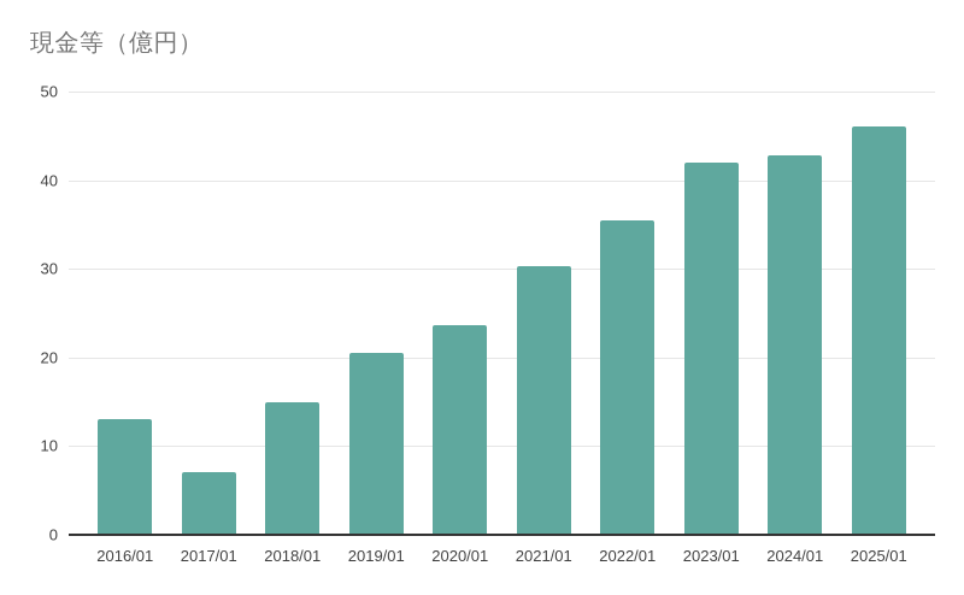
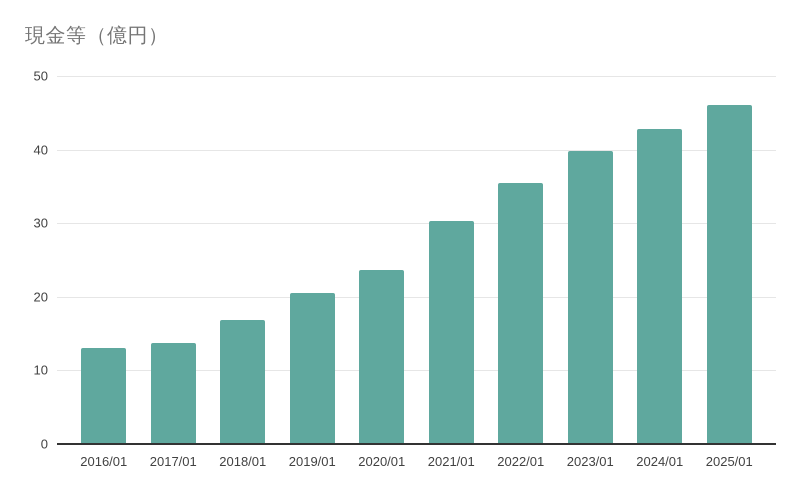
2017/01: 7 -> 14
2018/01: 15 -> 17
2023/01: 42 -> 40
